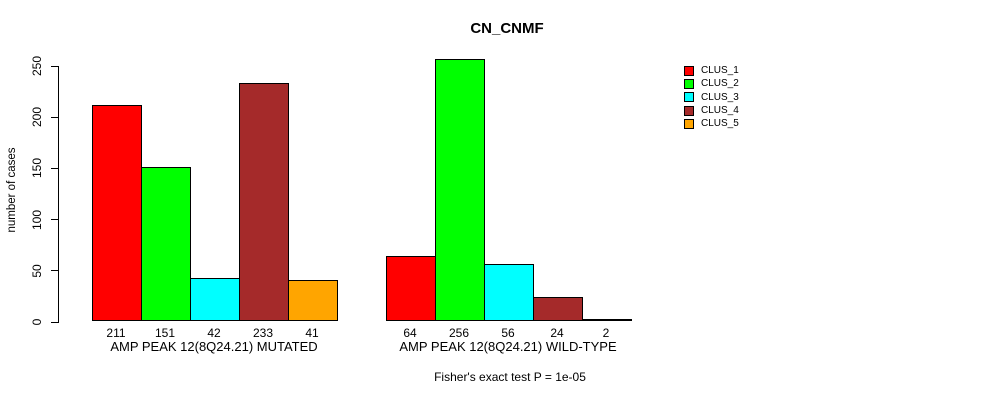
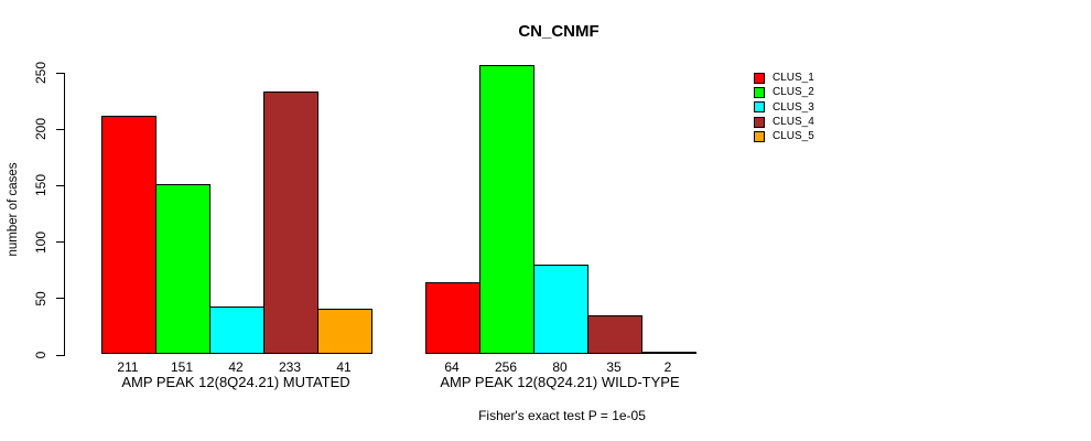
CLUS_3/AMP PEAK 12(8Q24.21) WILD-TYPE: 56 -> 80
CLUS_4/AMP PEAK 12(8Q24.21) WILD-TYPE: 24 -> 35
